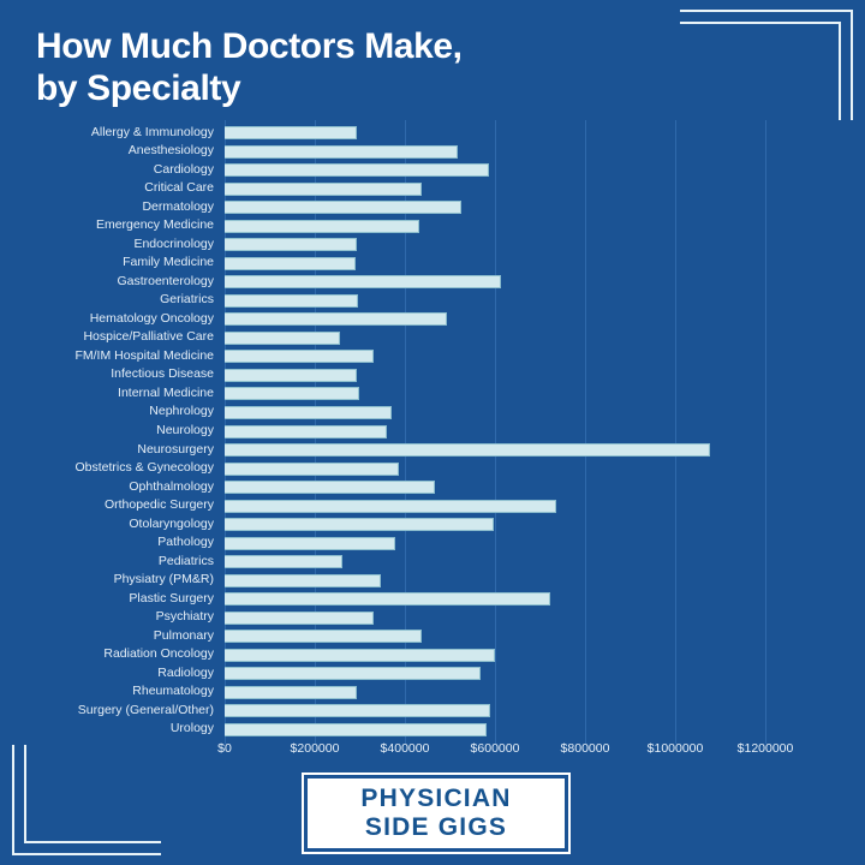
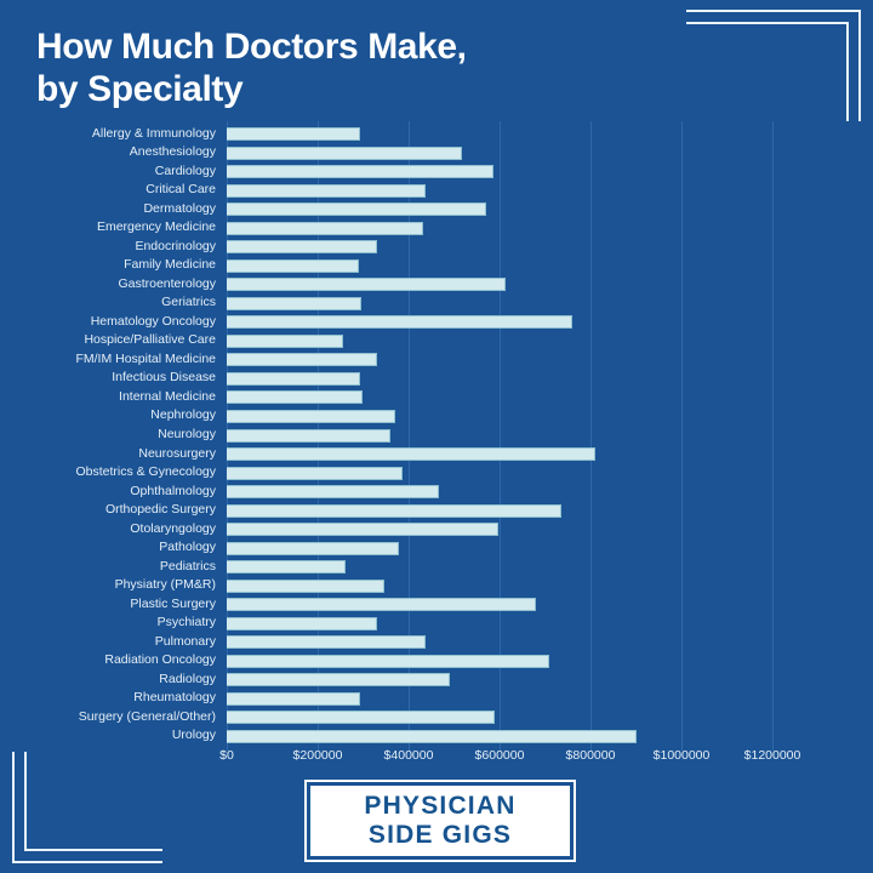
Dermatology: $520000 -> $570000
Endocrinology: $290000 -> $330000
Hematology Oncology: $490000 -> $760000
Neurosurgery: $1080000 -> $810000
Plastic Surgery: $720000 -> $680000
Radiation Oncology: $600000 -> $710000
Radiology: $570000 -> $490000
Urology: $580000 -> $900000
